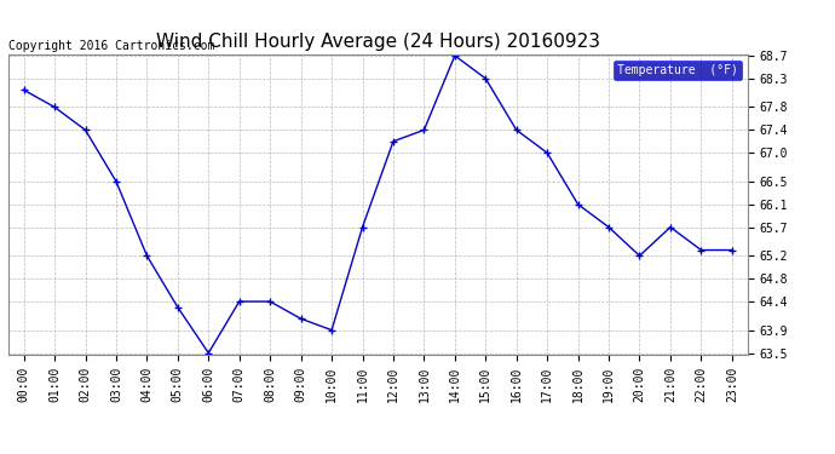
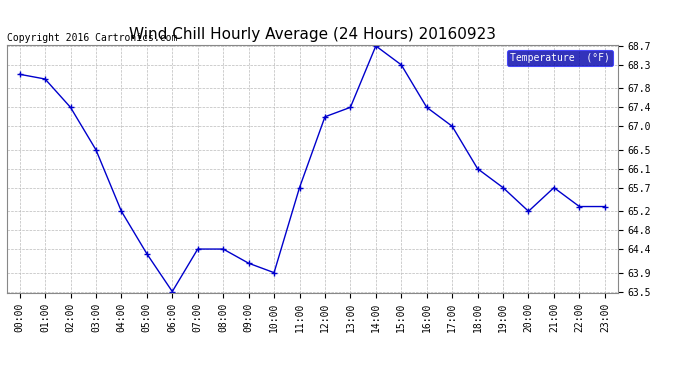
01:00: 67.8 -> 68.0
